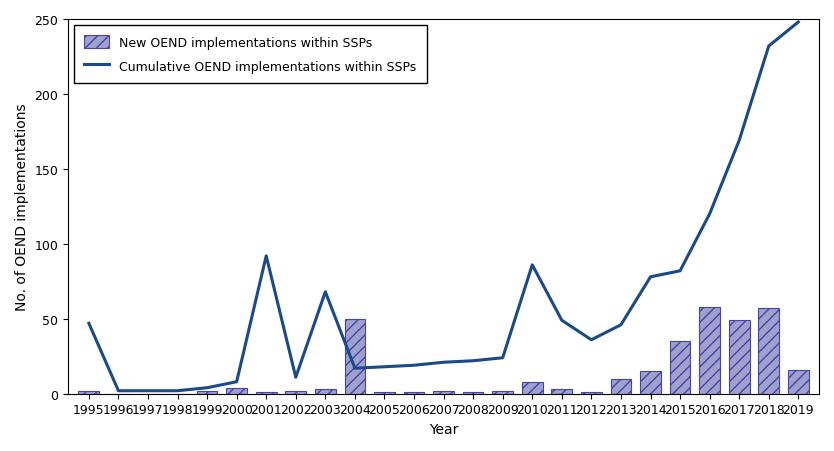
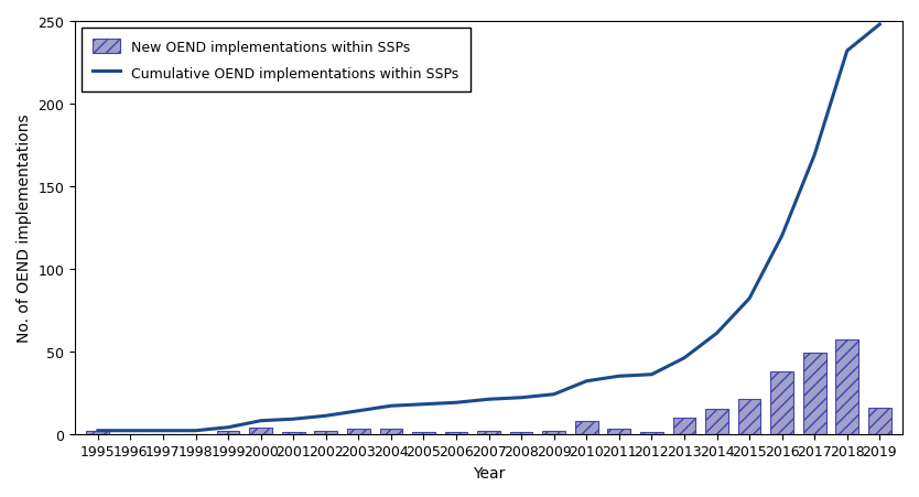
Cumulative OEND implementations within SSPs/1995: 47 -> 2
Cumulative OEND implementations within SSPs/2001: 92 -> 9
Cumulative OEND implementations within SSPs/2003: 68 -> 14
New OEND implementations within SSPs/2004: 50 -> 3
Cumulative OEND implementations within SSPs/2010: 86 -> 32
Cumulative OEND implementations within SSPs/2011: 49 -> 35
Cumulative OEND implementations within SSPs/2014: 78 -> 61
New OEND implementations within SSPs/2015: 35 -> 21
New OEND implementations within SSPs/2016: 58 -> 38
